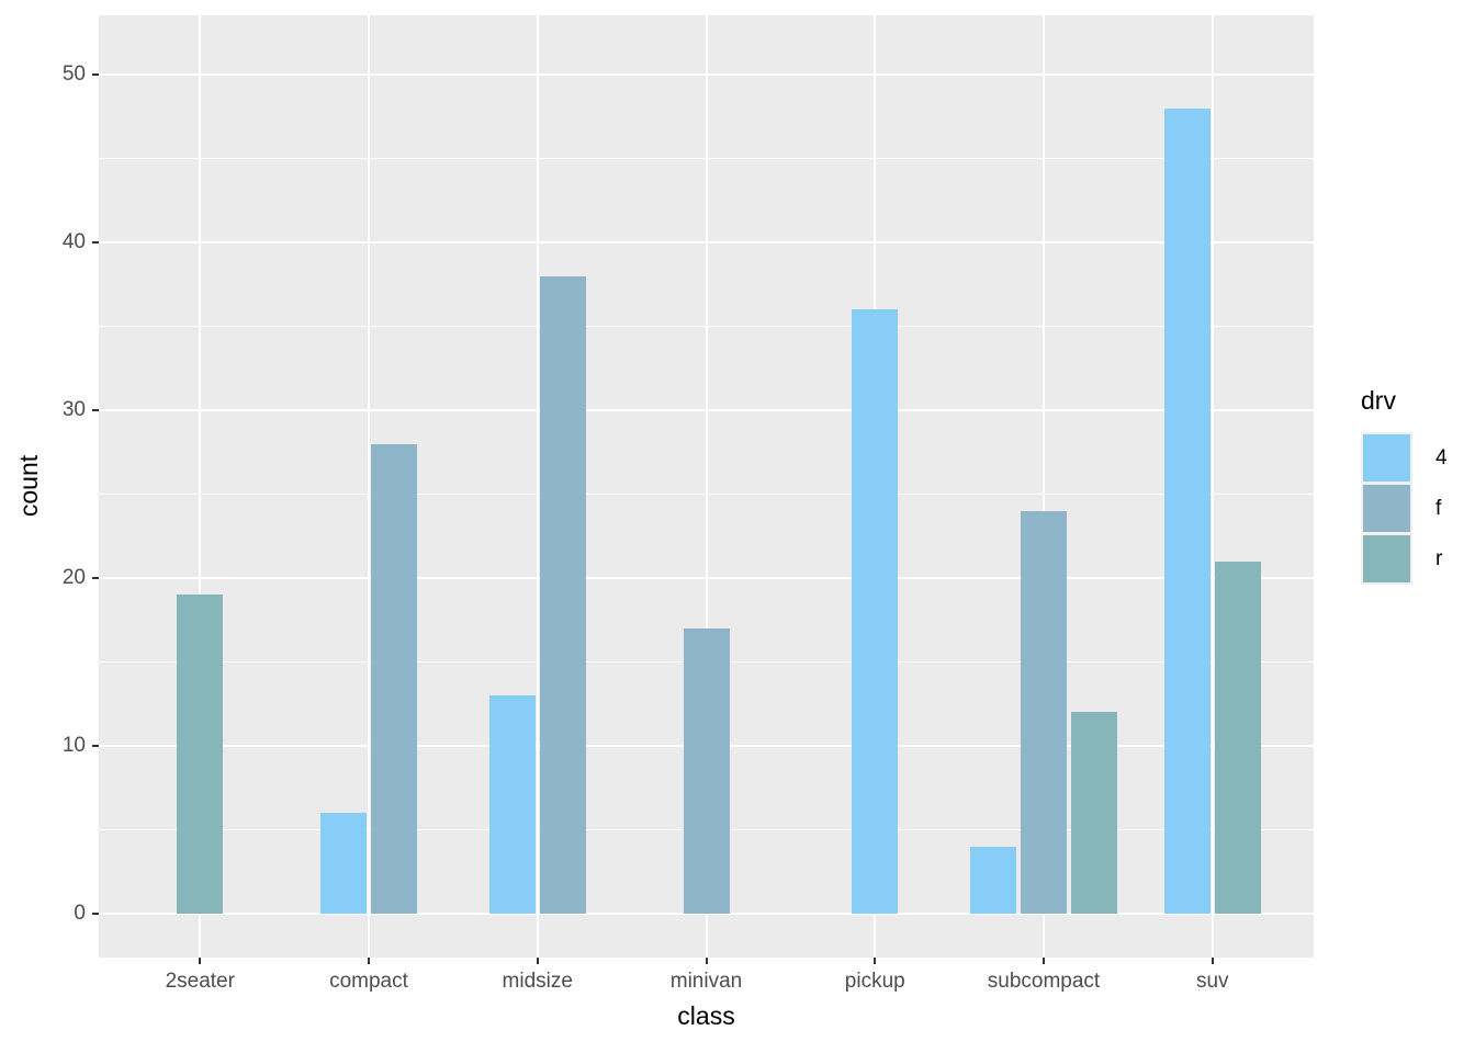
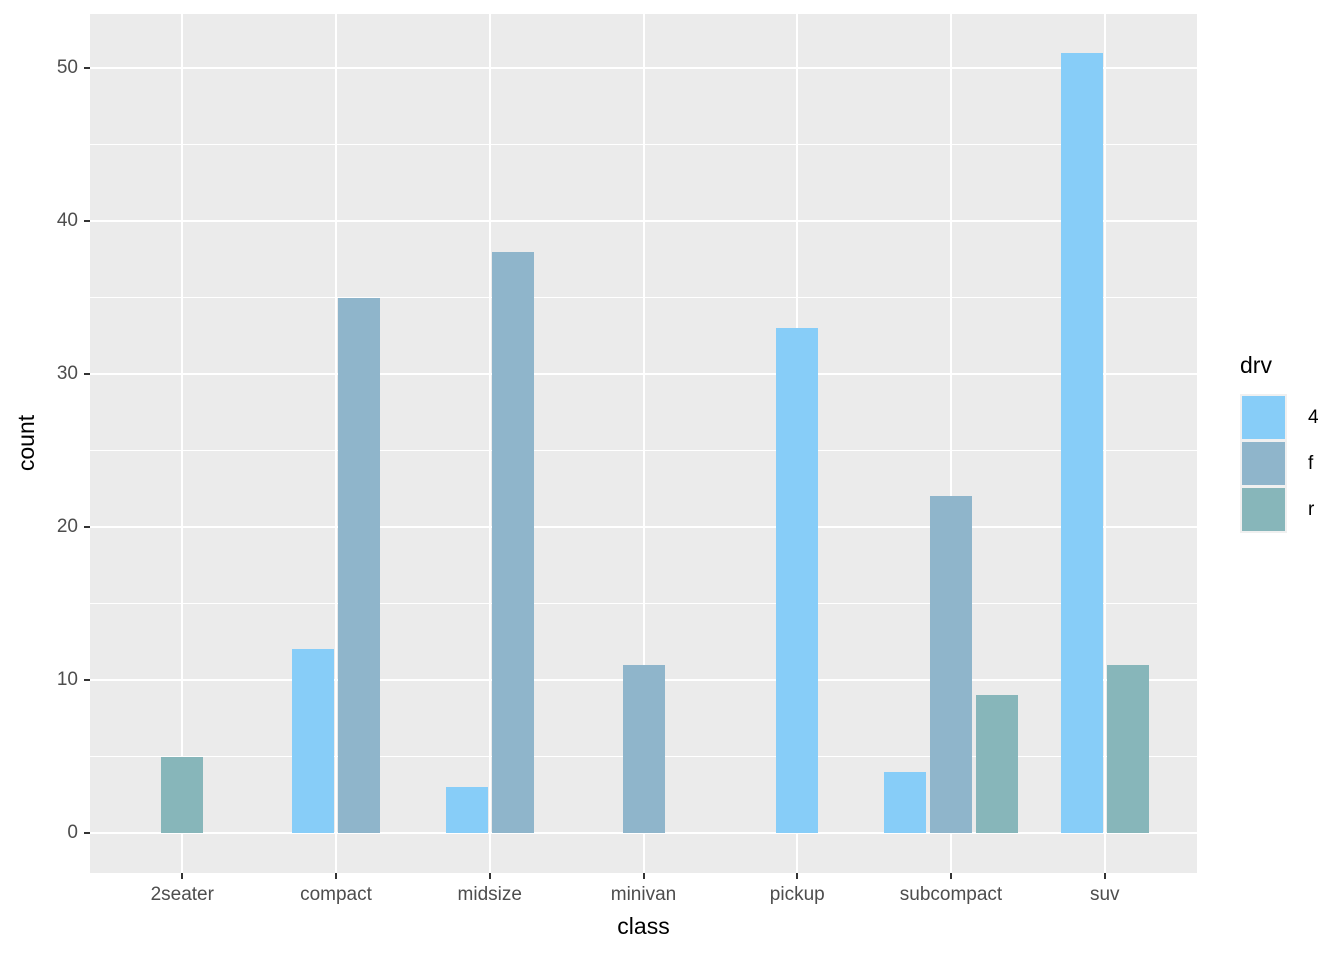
r/2seater: 19 -> 5
4/compact: 6 -> 12
f/compact: 28 -> 35
4/midsize: 13 -> 3
f/minivan: 17 -> 11
4/pickup: 36 -> 33
f/subcompact: 24 -> 22
r/subcompact: 12 -> 9
4/suv: 48 -> 51
r/suv: 21 -> 11
